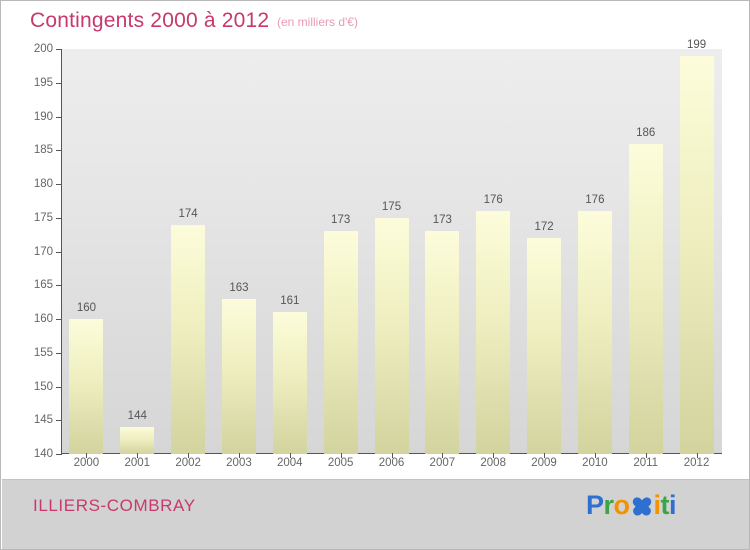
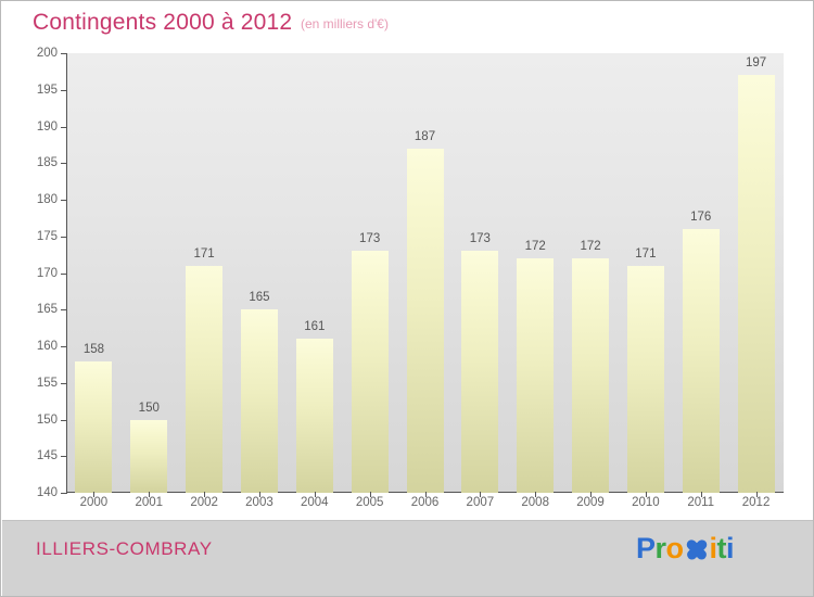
2000: 160 -> 158
2001: 144 -> 150
2002: 174 -> 171
2003: 163 -> 165
2006: 175 -> 187
2008: 176 -> 172
2010: 176 -> 171
2011: 186 -> 176
2012: 199 -> 197
